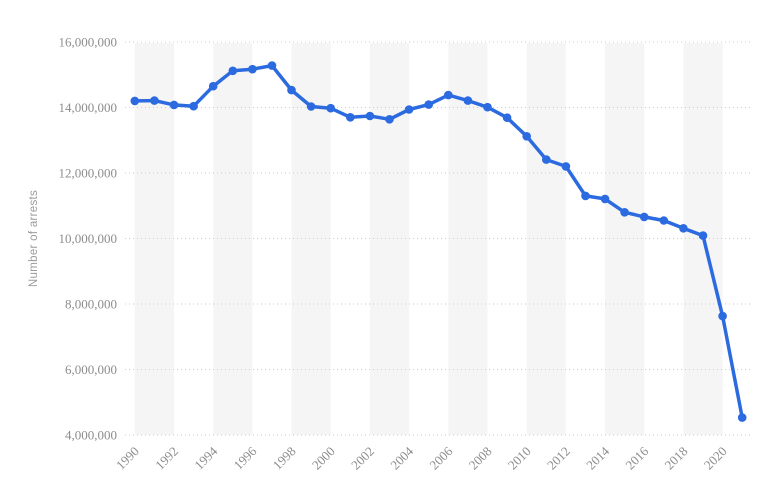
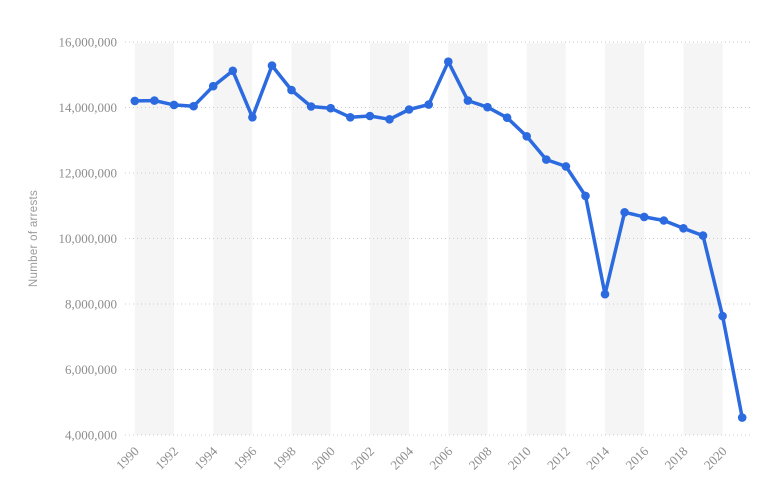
1996: 15200000 -> 13700000
2006: 14400000 -> 15400000
2014: 11200000 -> 8300000
